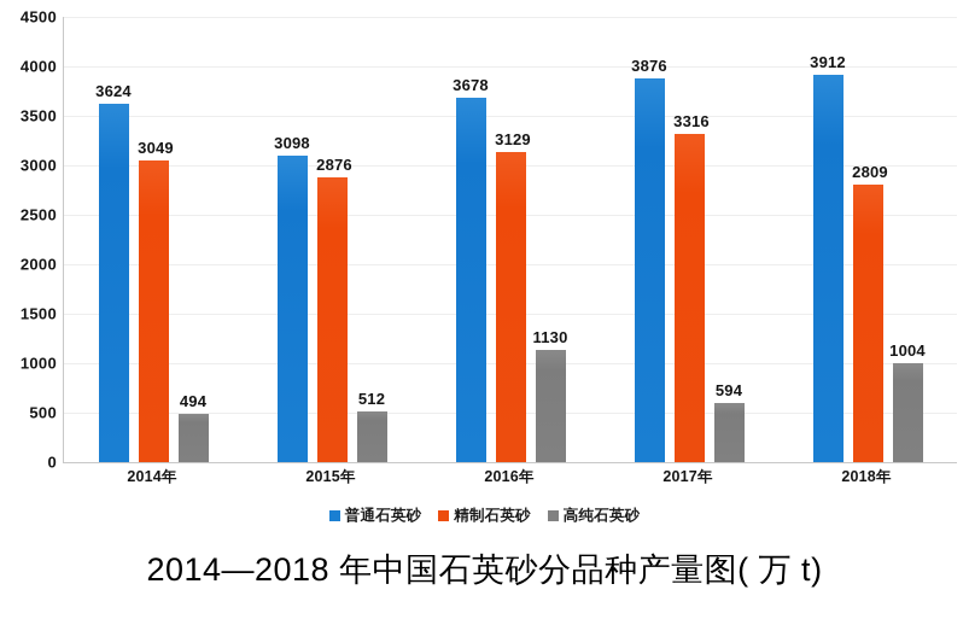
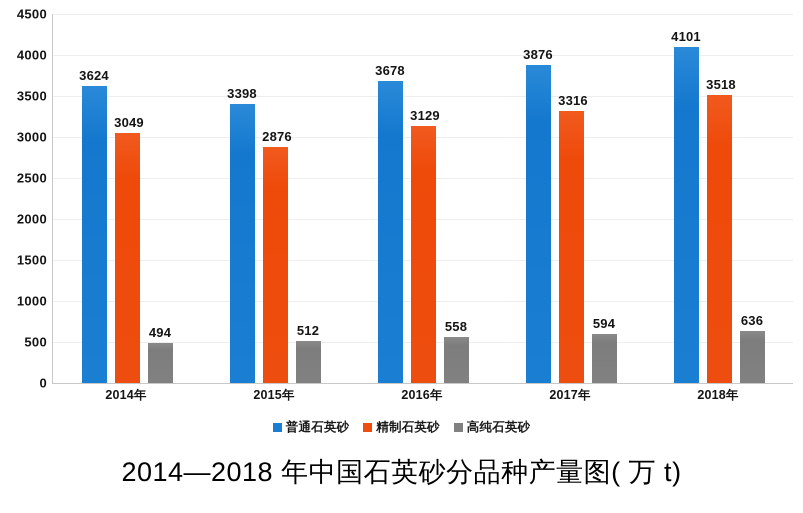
普通石英砂/2015年: 3098 -> 3398
高纯石英砂/2016年: 1130 -> 558
普通石英砂/2018年: 3912 -> 4101
精制石英砂/2018年: 2809 -> 3518
高纯石英砂/2018年: 1004 -> 636
